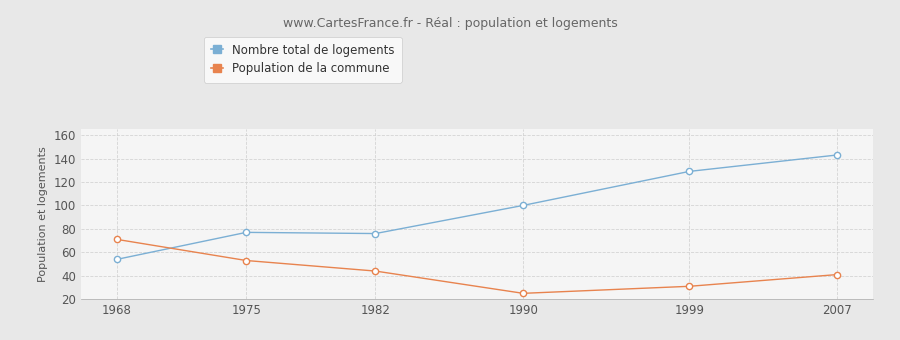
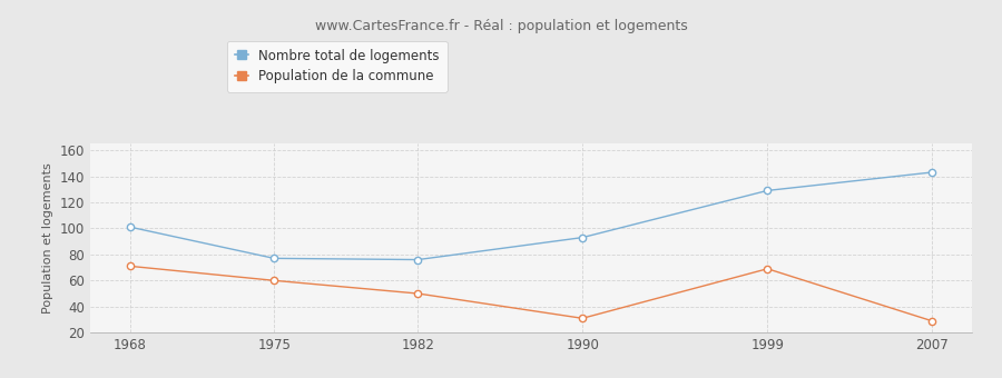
Nombre total de logements/1968: 54 -> 101
Population de la commune/1975: 53 -> 60
Population de la commune/1982: 44 -> 50
Nombre total de logements/1990: 100 -> 93
Population de la commune/1990: 25 -> 31
Population de la commune/1999: 31 -> 69
Population de la commune/2007: 41 -> 29
